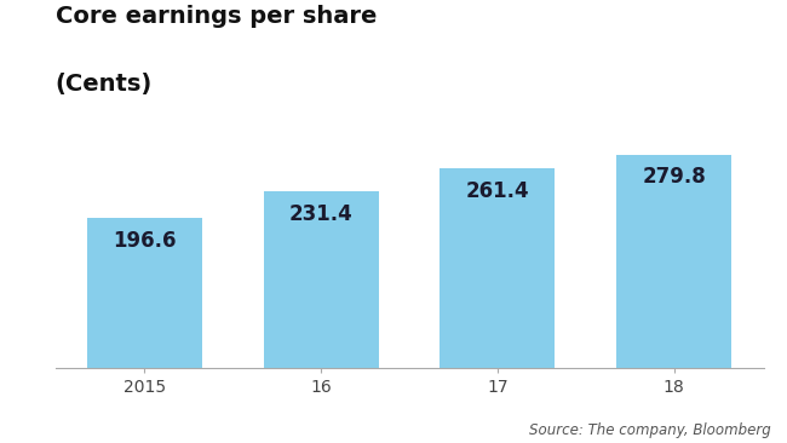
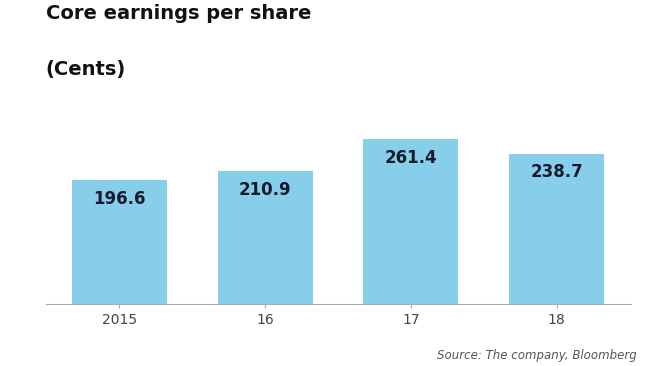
16: 231.4 -> 210.9
18: 279.8 -> 238.7
